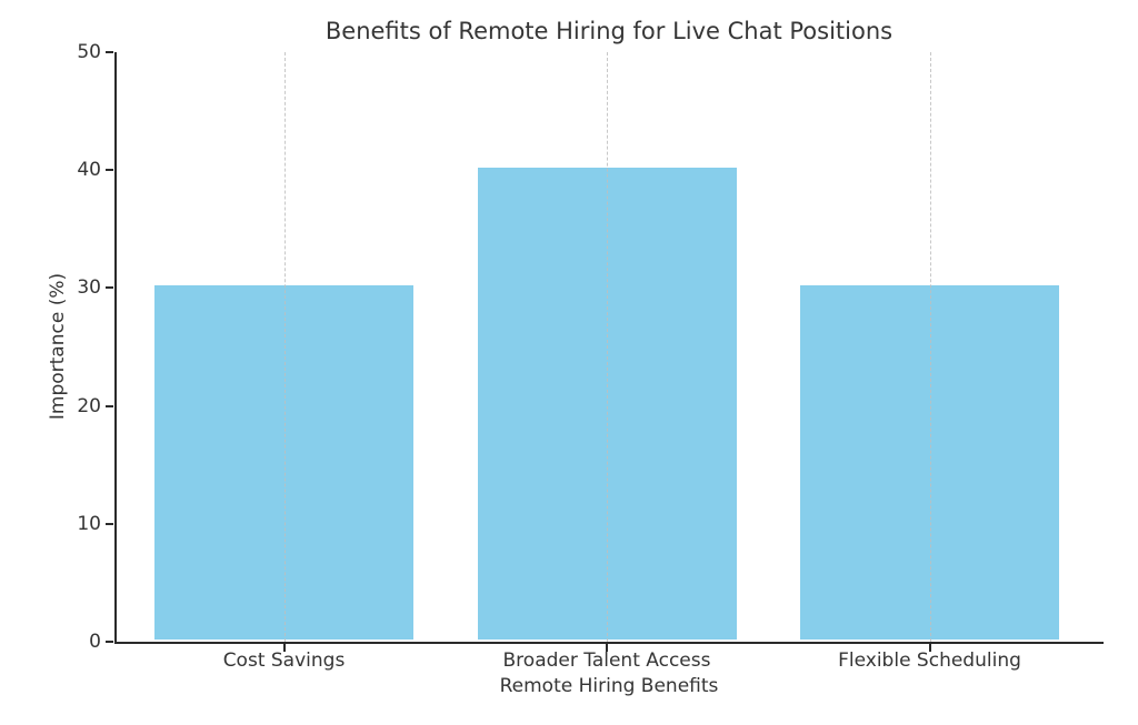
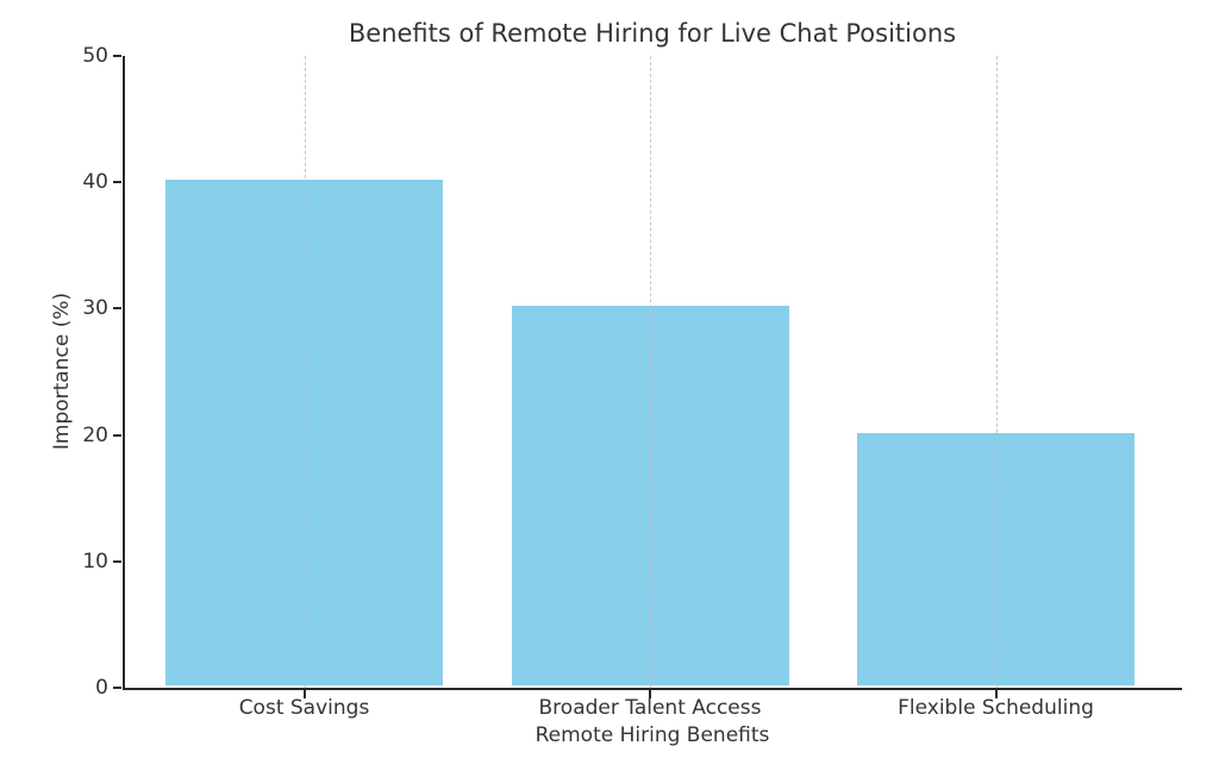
Cost Savings: 30 -> 40
Broader Talent Access: 40 -> 30
Flexible Scheduling: 30 -> 20
